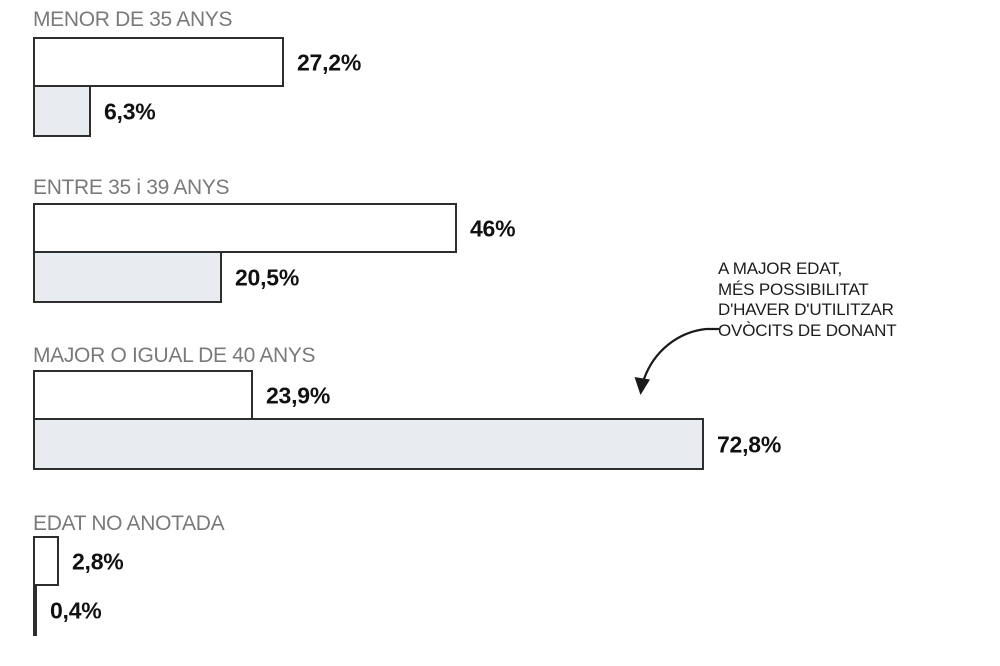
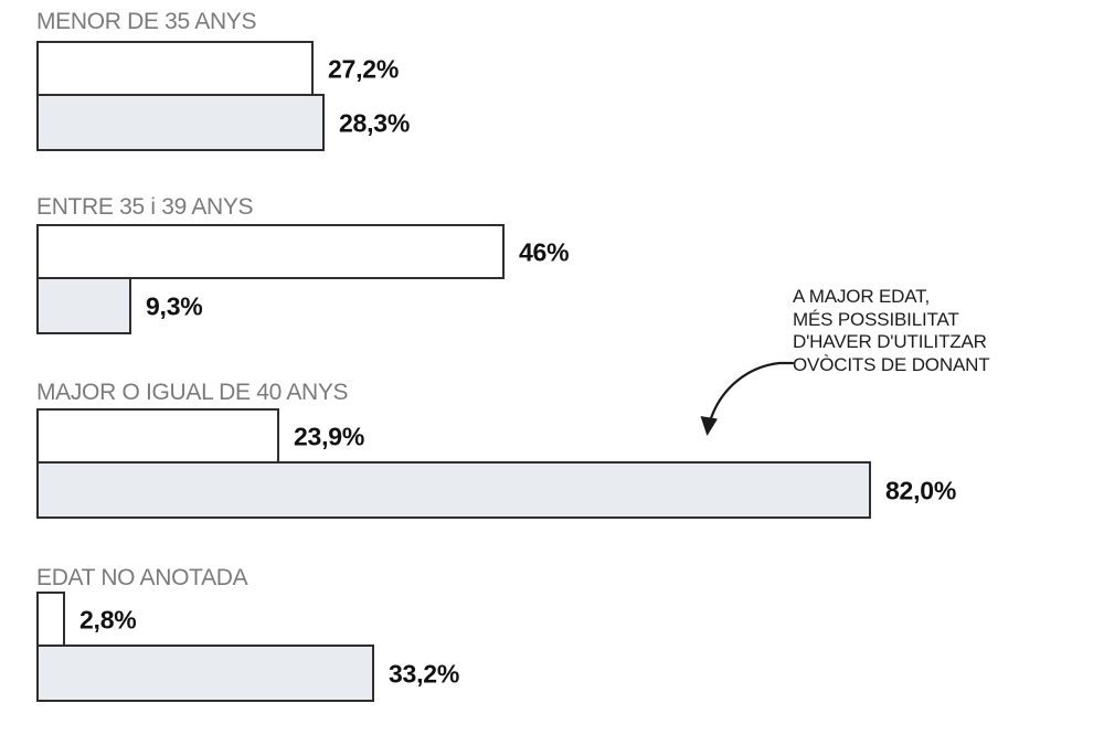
OVÒCITS DE DONANT/MENOR DE 35 ANYS: 6,3% -> 28,3%
OVÒCITS DE DONANT/ENTRE 35 i 39 ANYS: 20,5% -> 9,3%
OVÒCITS DE DONANT/MAJOR O IGUAL DE 40 ANYS: 72,8% -> 82,0%
OVÒCITS DE DONANT/EDAT NO ANOTADA: 0,4% -> 33,2%
